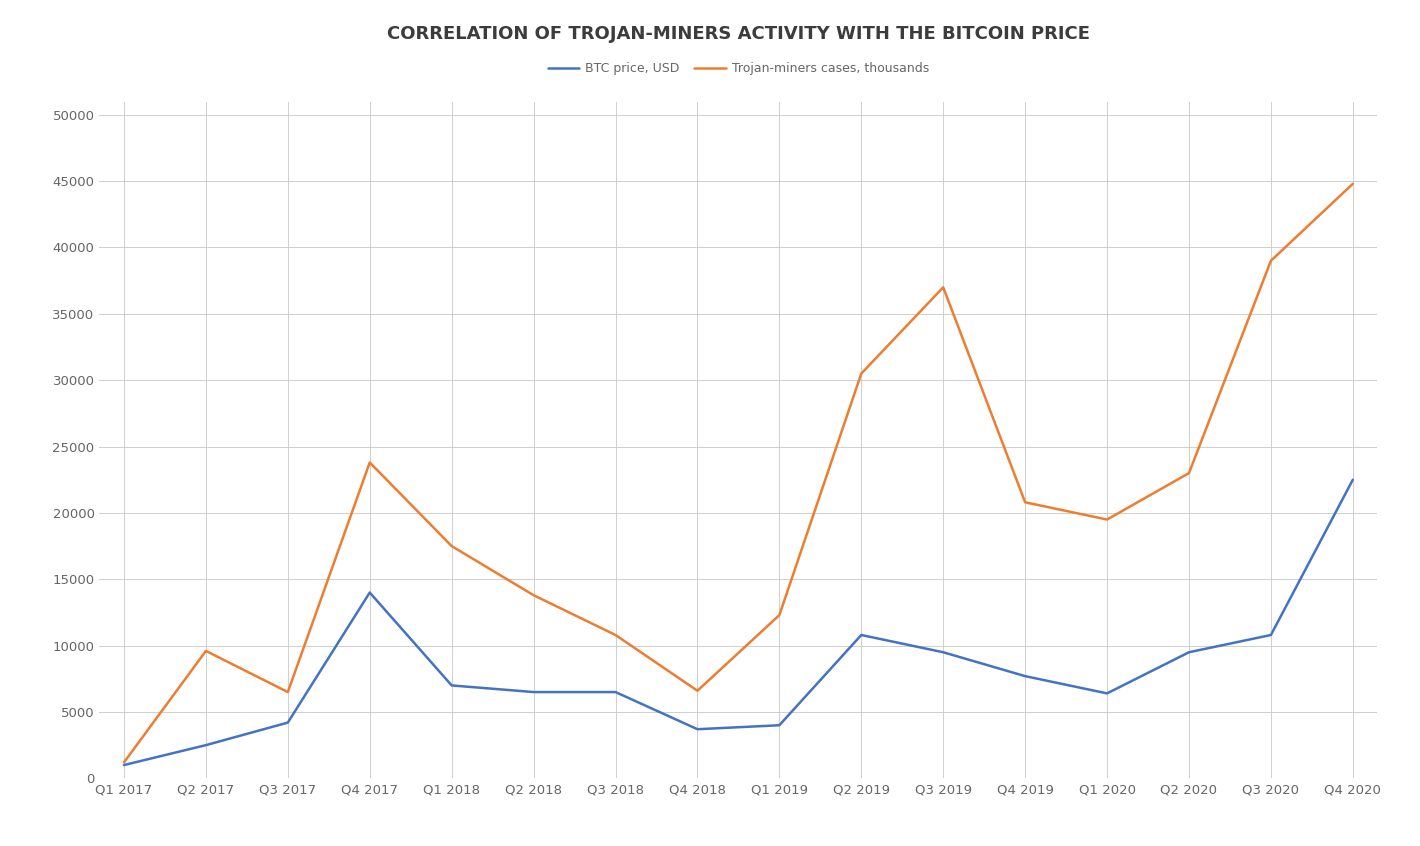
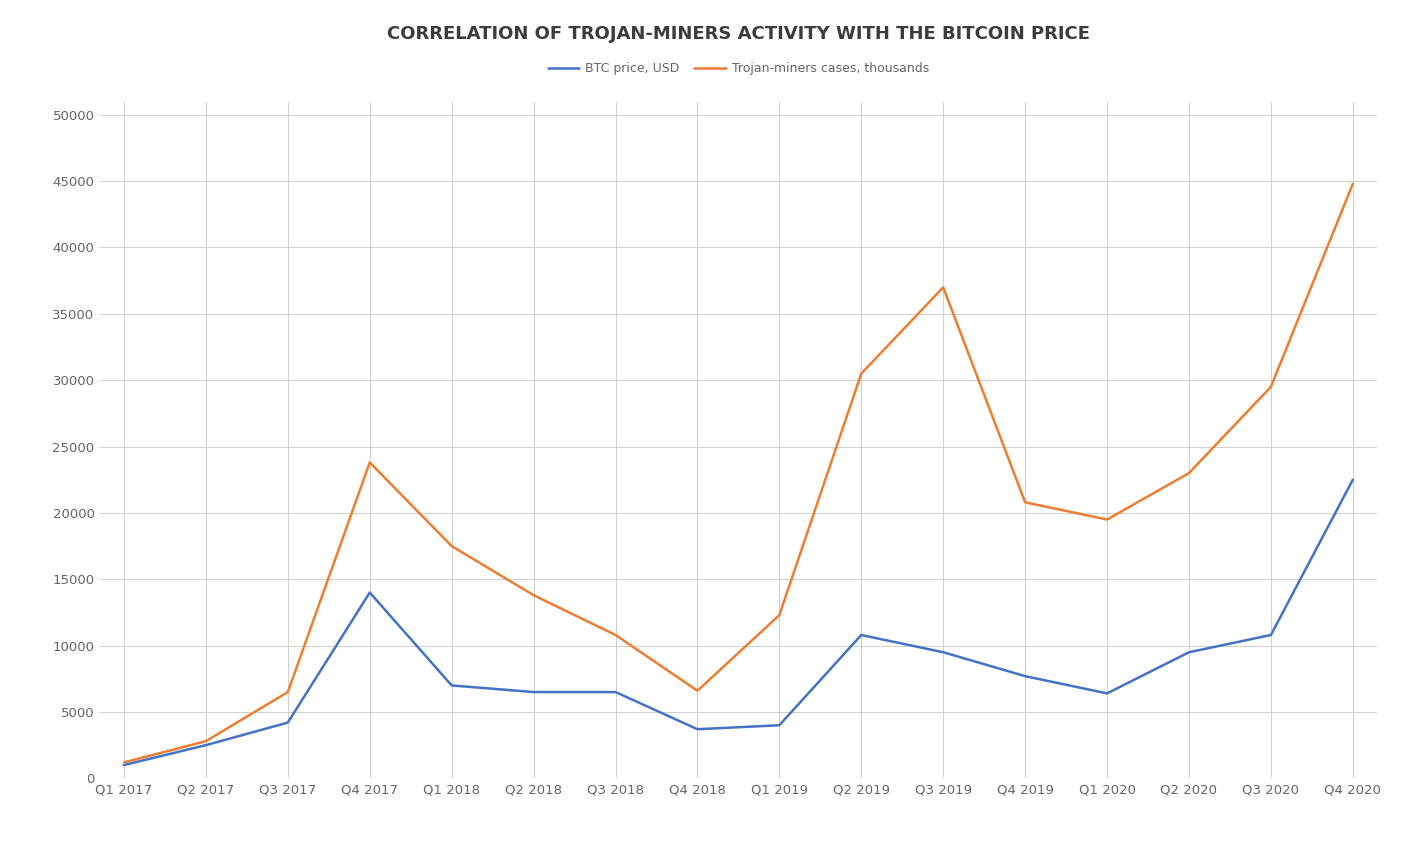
Trojan-miners cases, thousands/Q2 2017: 9600 -> 2800
Trojan-miners cases, thousands/Q3 2020: 39000 -> 29500
